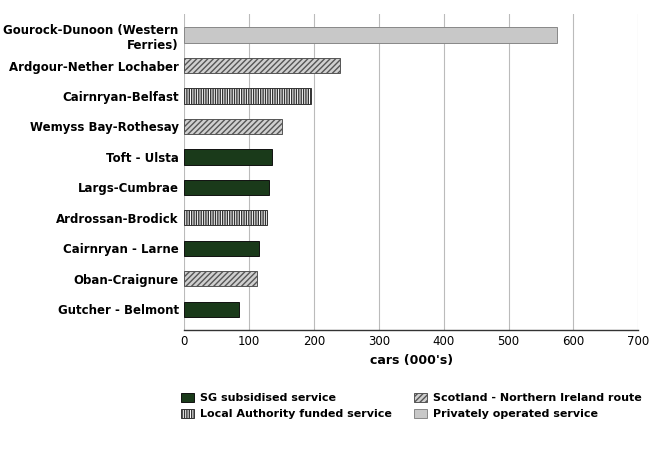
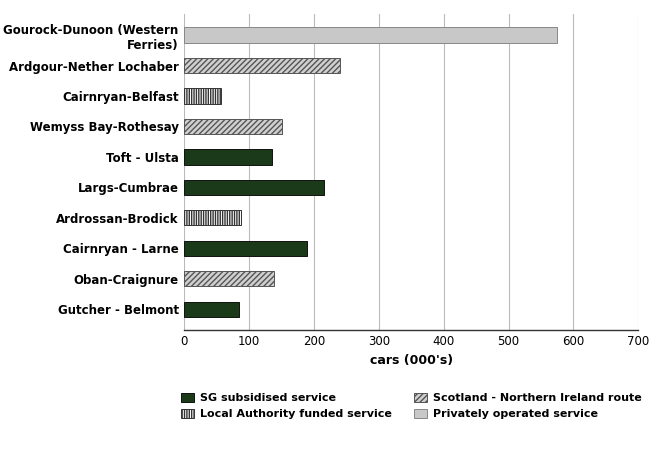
Cairnryan-Belfast: 195 -> 56
Largs-Cumbrae: 130 -> 216
Ardrossan-Brodick: 128 -> 88
Cairnryan - Larne: 115 -> 190
Oban-Craignure: 112 -> 138
